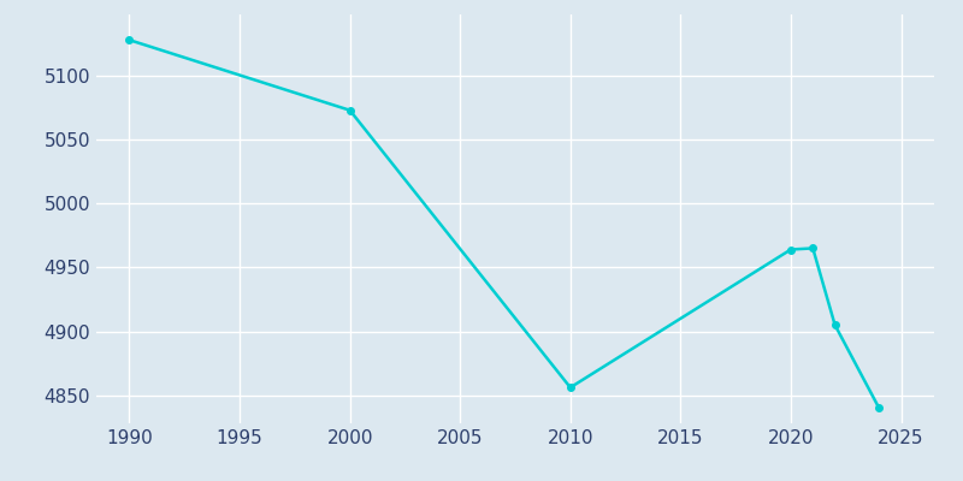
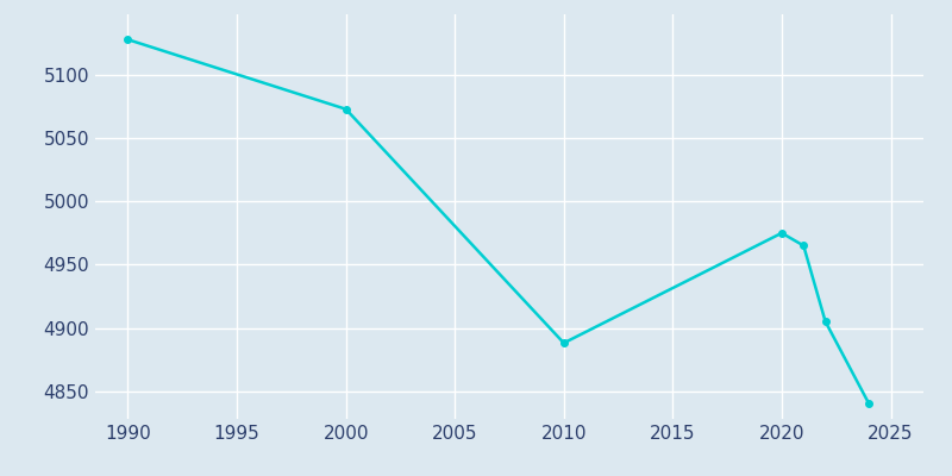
2010: 4856 -> 4888
2020: 4964 -> 4975
